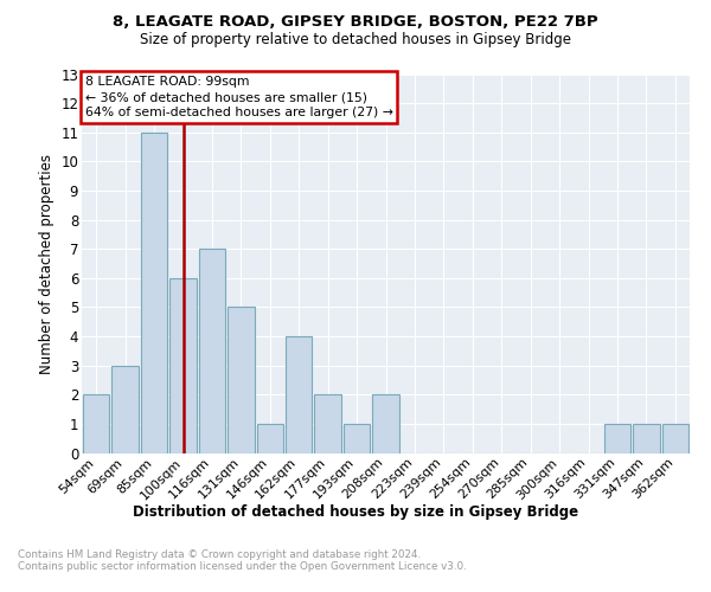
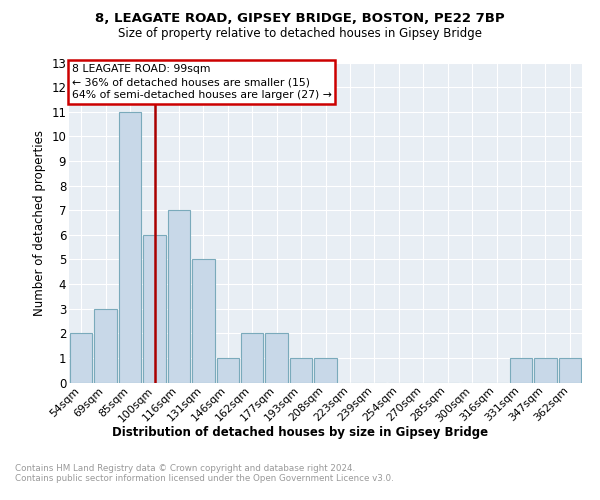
162sqm: 4 -> 2
208sqm: 2 -> 1
